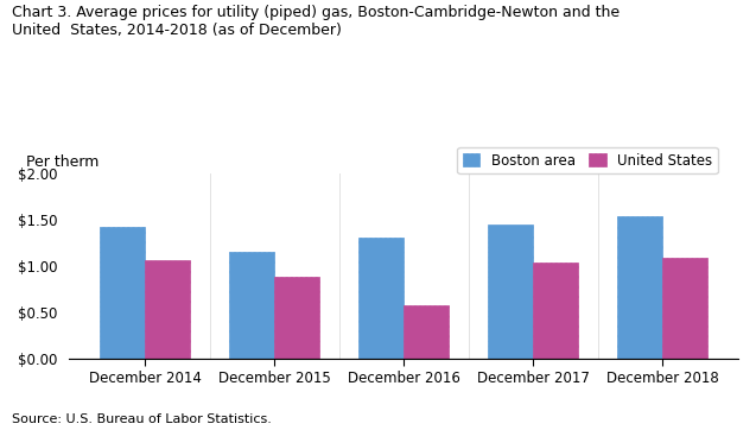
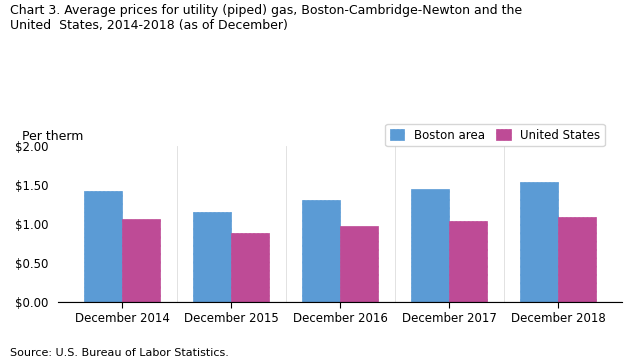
United States/December 2016: $0.58 -> $0.97
